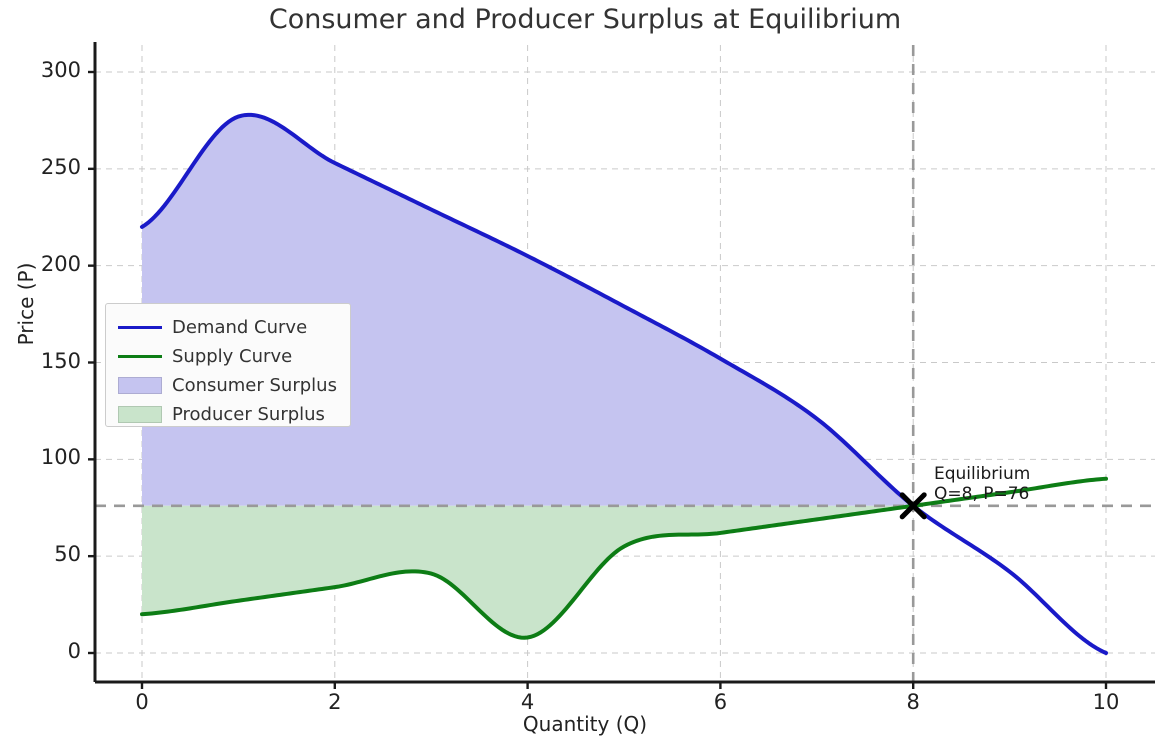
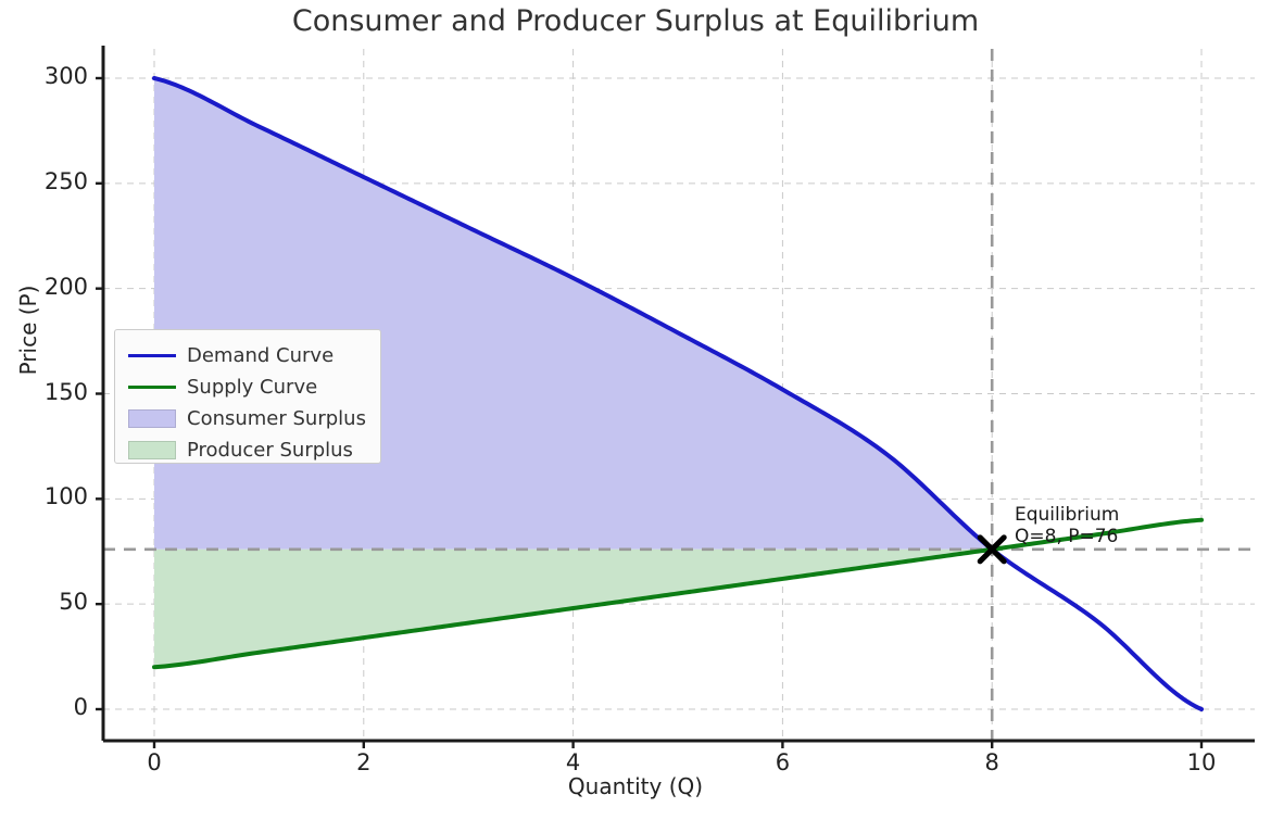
Demand Curve/0: 220 -> 300
Supply Curve/4: 8 -> 48
